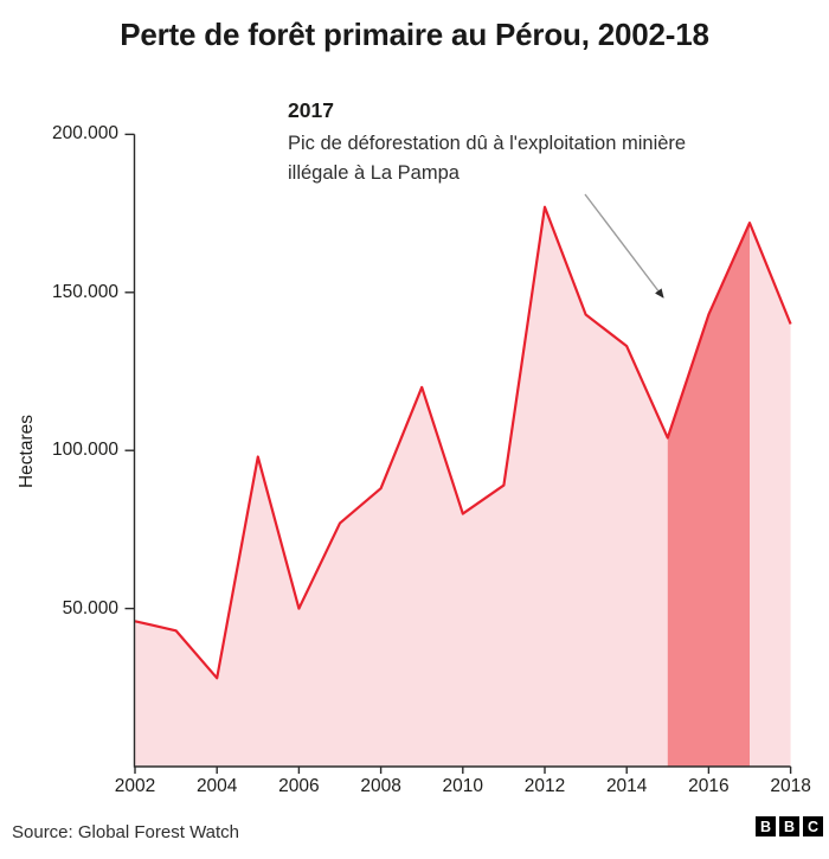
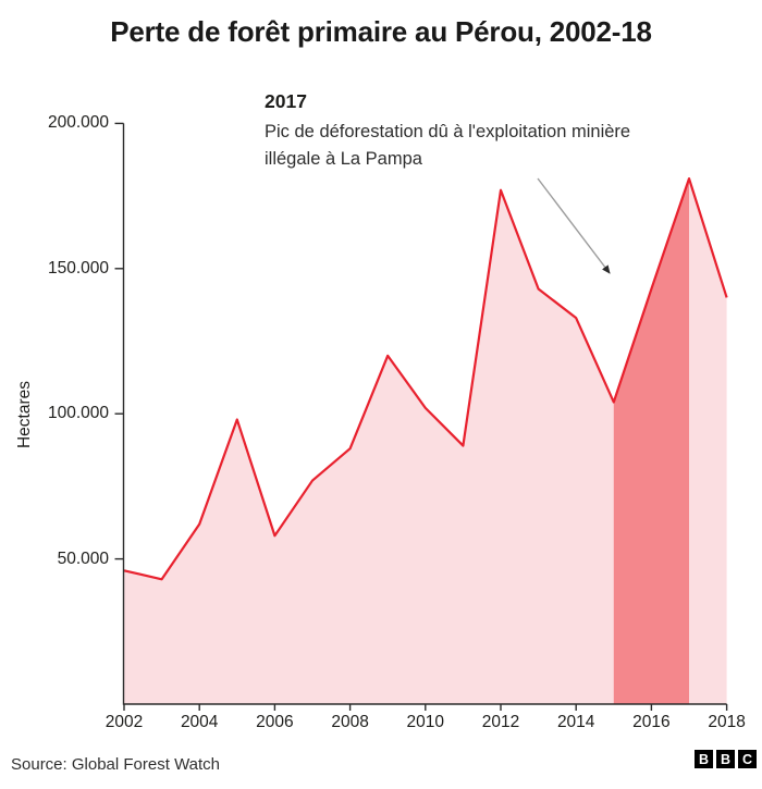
2004: 28000 -> 62000
2006: 50000 -> 58000
2010: 80000 -> 102000
2017: 172000 -> 181000
